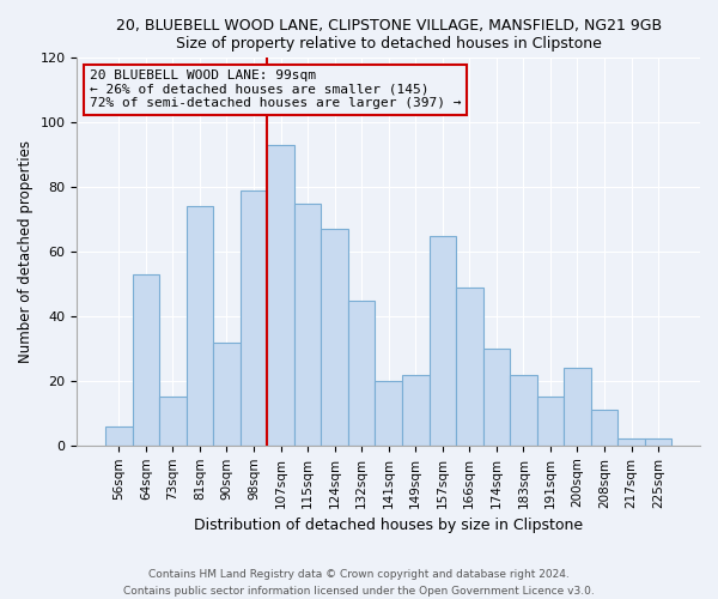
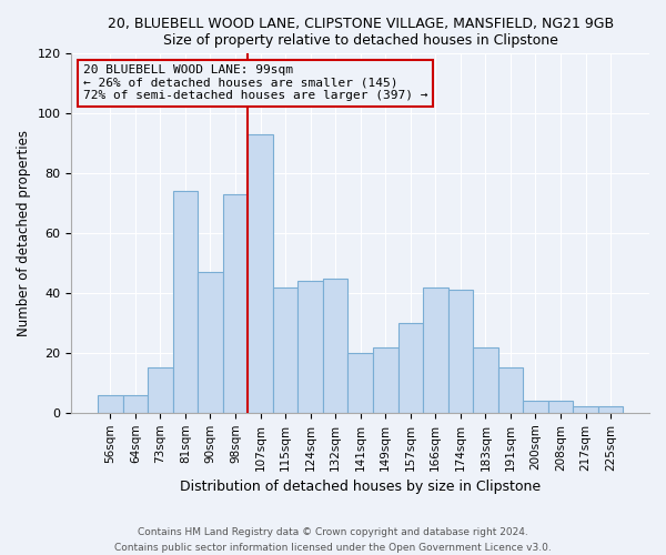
64sqm: 53 -> 6
90sqm: 32 -> 47
98sqm: 79 -> 73
115sqm: 75 -> 42
124sqm: 67 -> 44
157sqm: 65 -> 30
166sqm: 49 -> 42
174sqm: 30 -> 41
200sqm: 24 -> 4
208sqm: 11 -> 4
